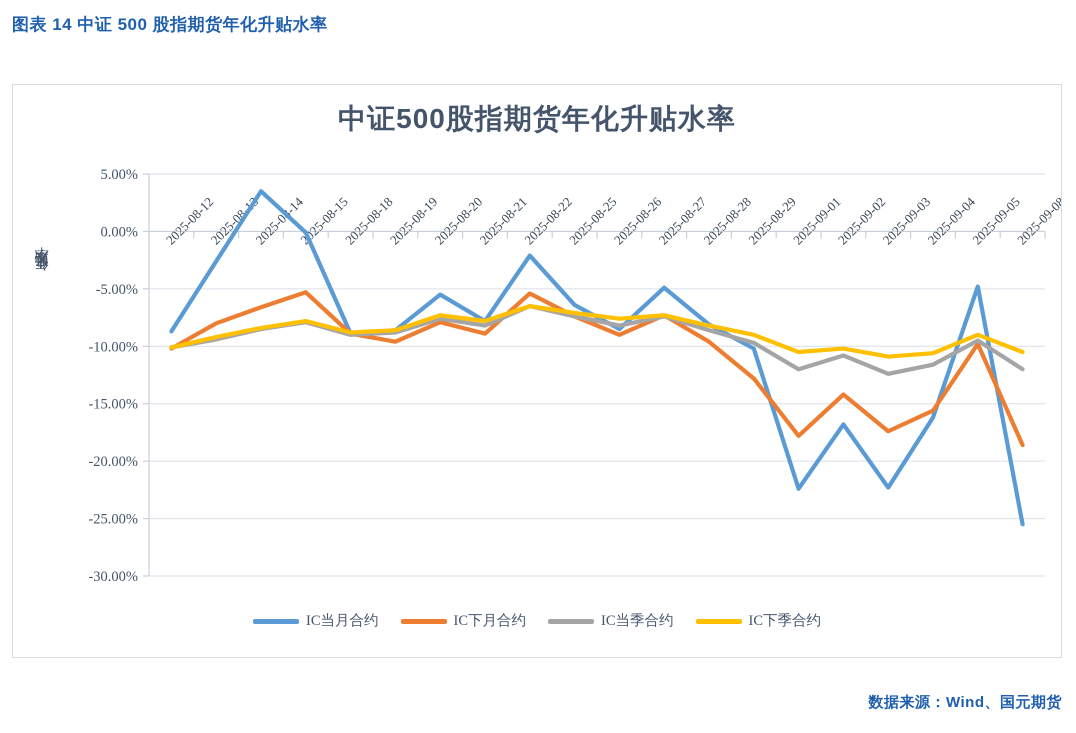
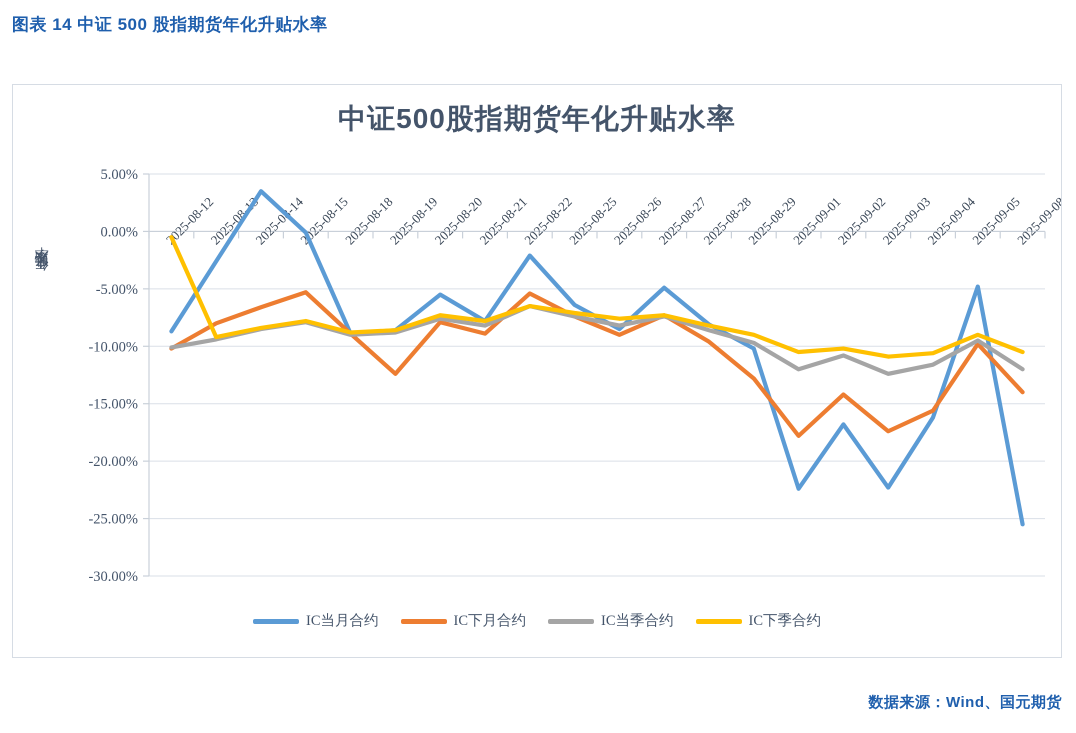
IC下季合约/2025-08-12: -10.1% -> -0.5%
IC下月合约/2025-08-19: -9.6% -> -12.4%
IC下月合约/2025-09-08: -18.6% -> -14.0%
